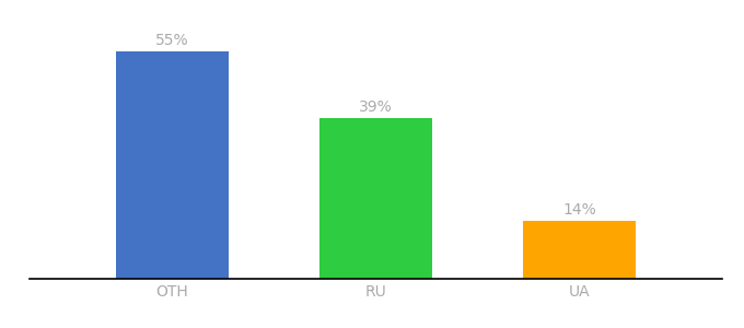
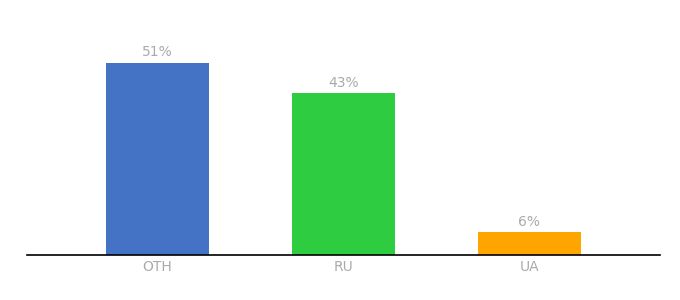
OTH: 55% -> 51%
RU: 39% -> 43%
UA: 14% -> 6%
